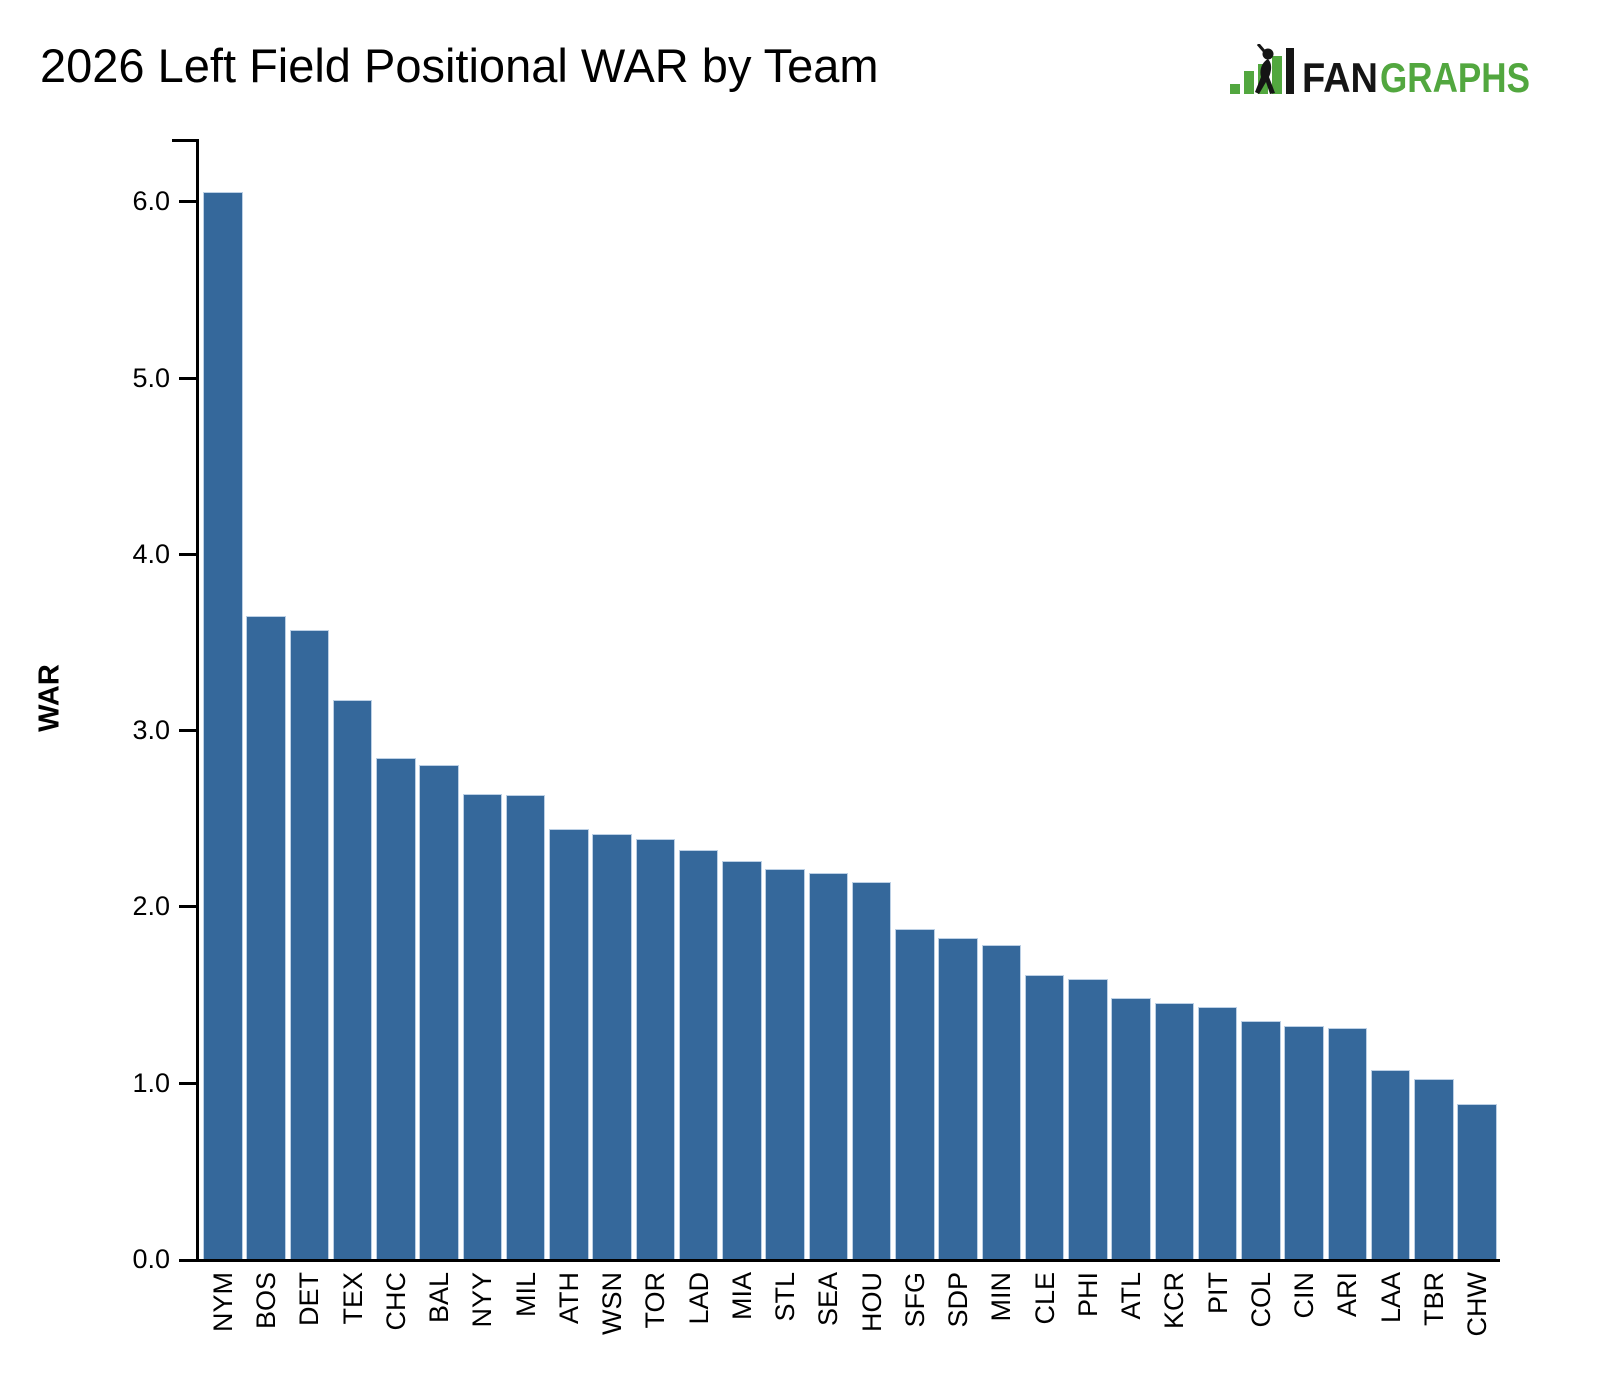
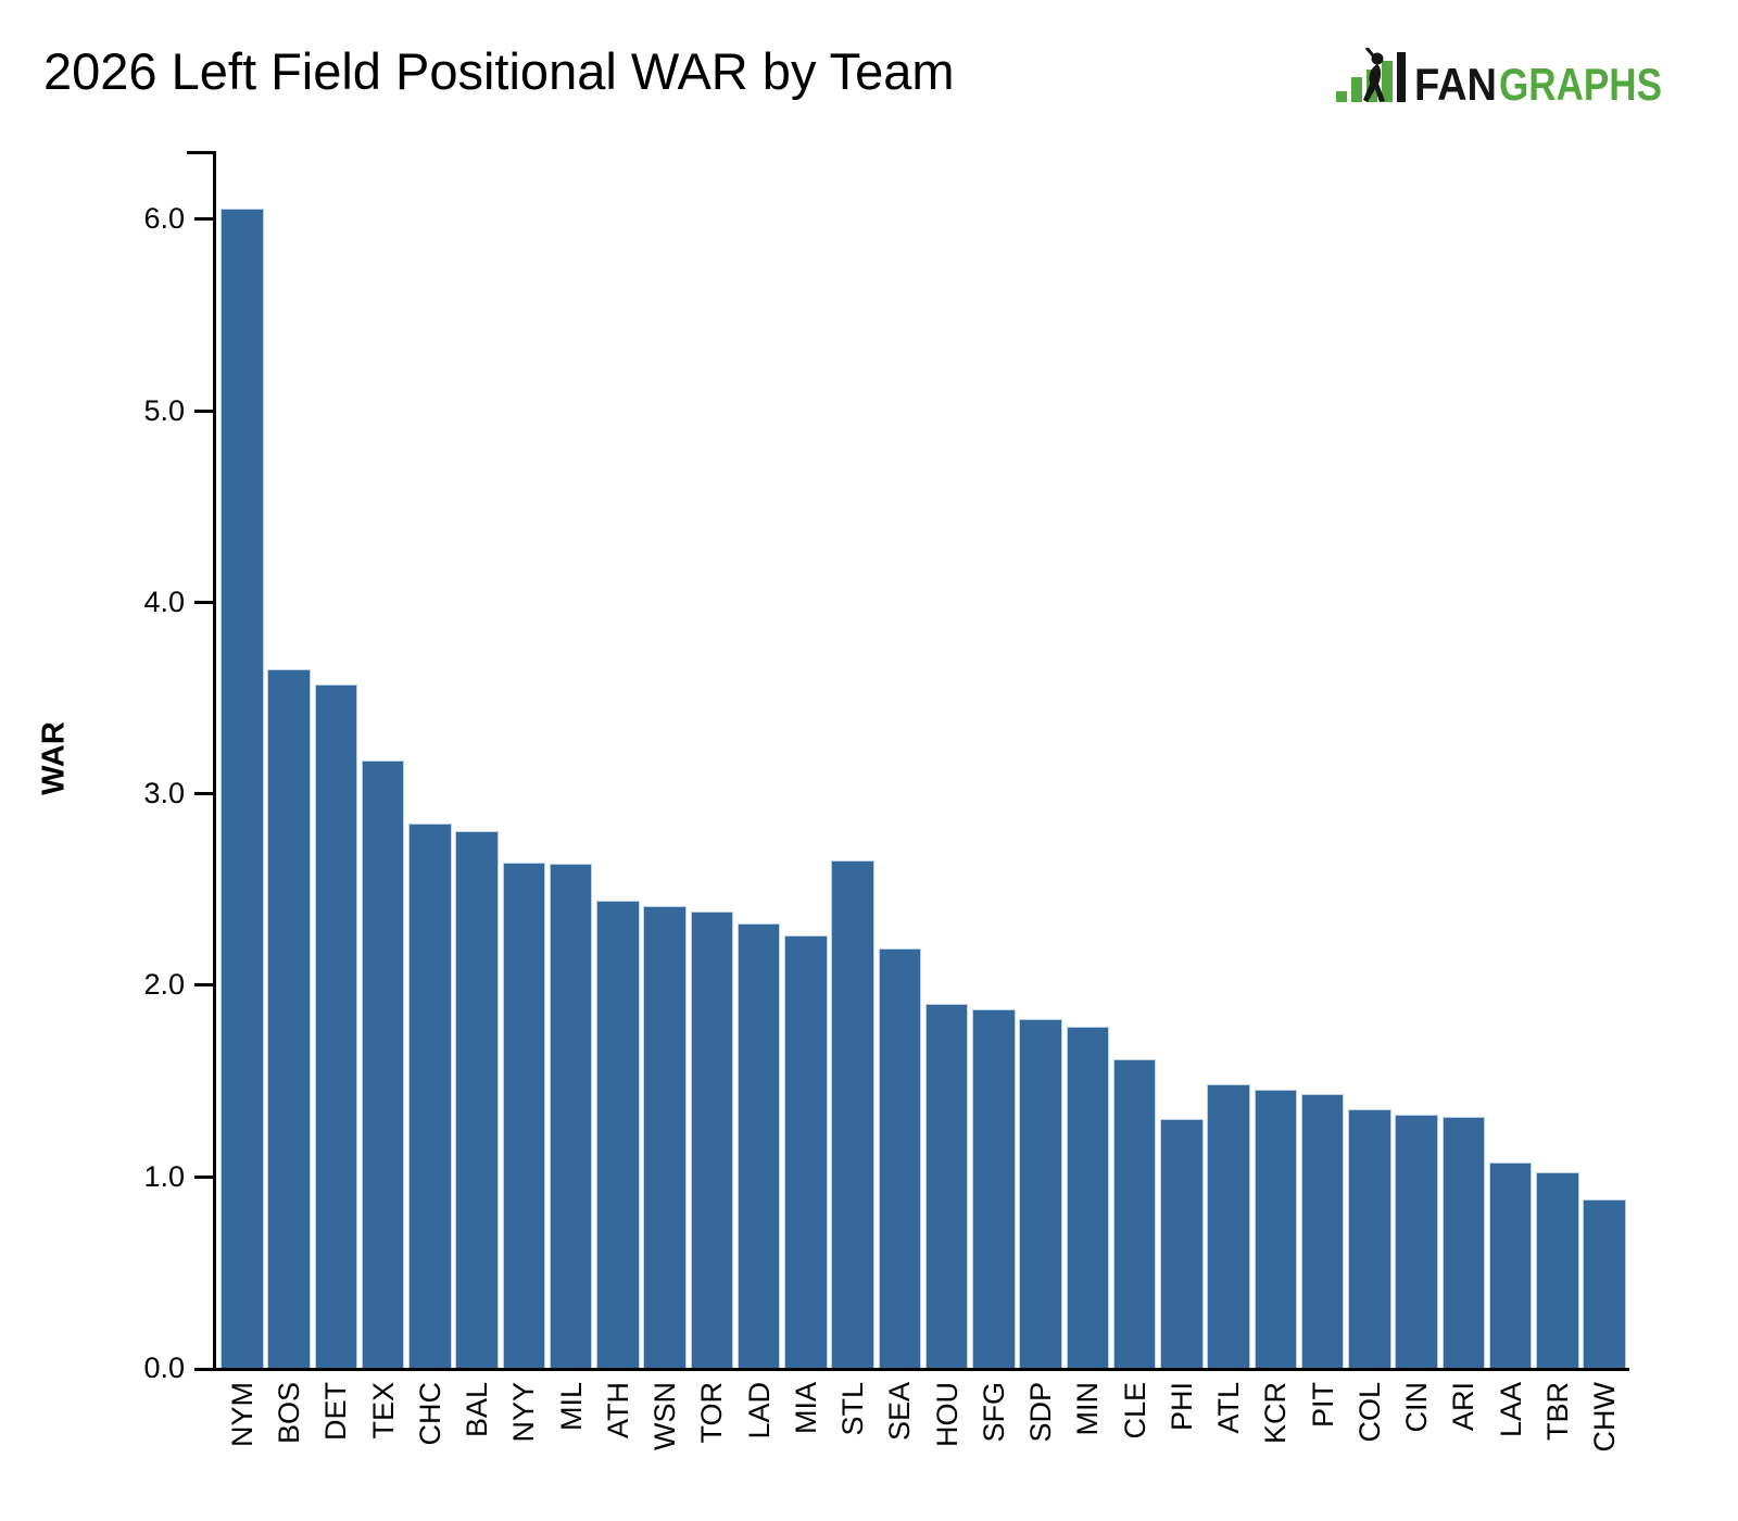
STL: 2.21 -> 2.65
HOU: 2.14 -> 1.90
PHI: 1.59 -> 1.30
